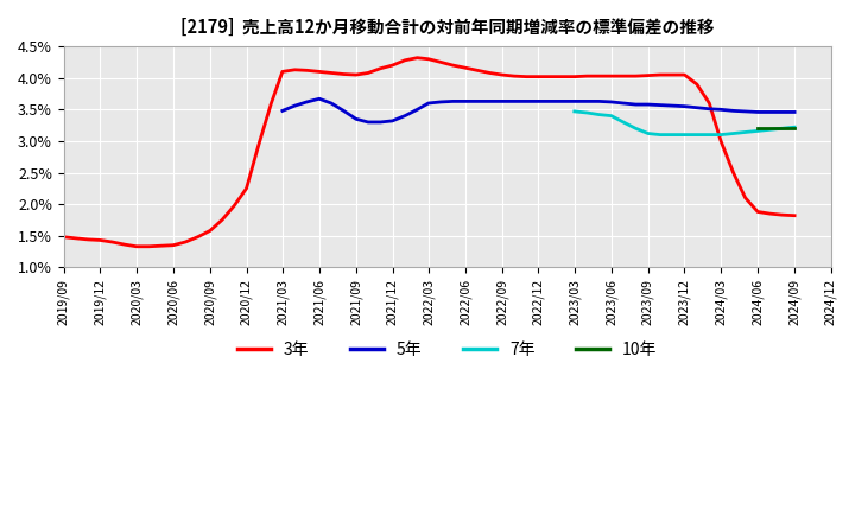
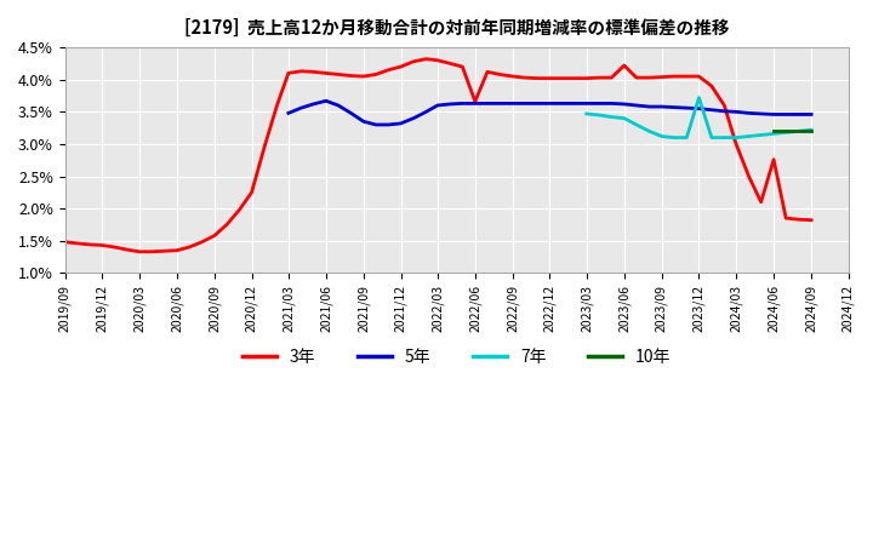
3年/2022/06: 4.16% -> 3.66%
3年/2023/06: 4.03% -> 4.22%
7年/2023/12: 3.10% -> 3.72%
3年/2024/06: 1.88% -> 2.76%
